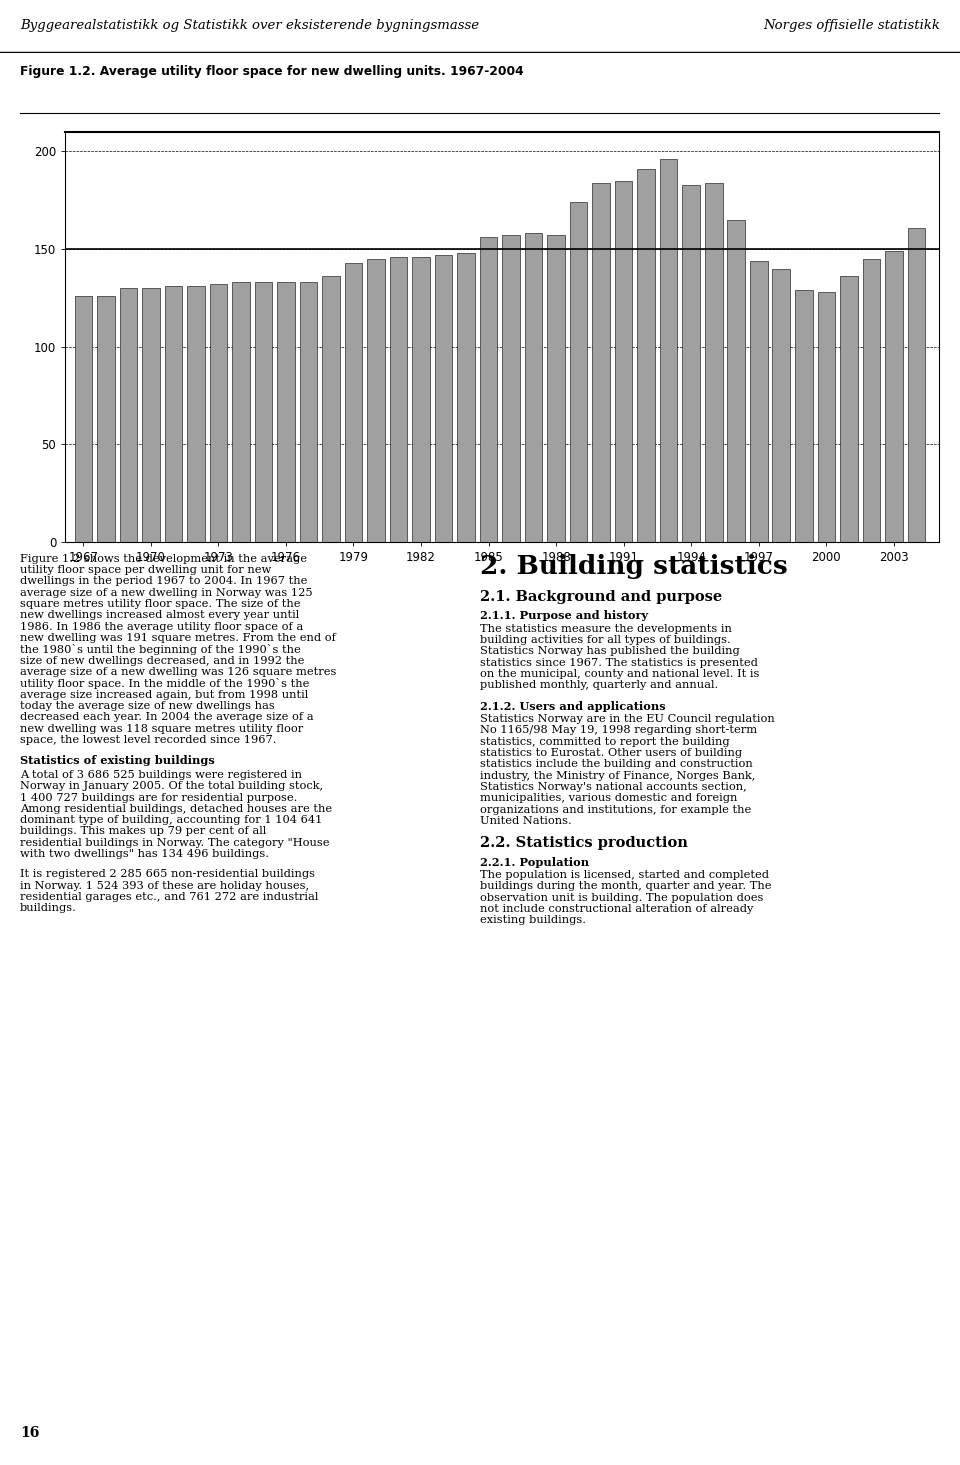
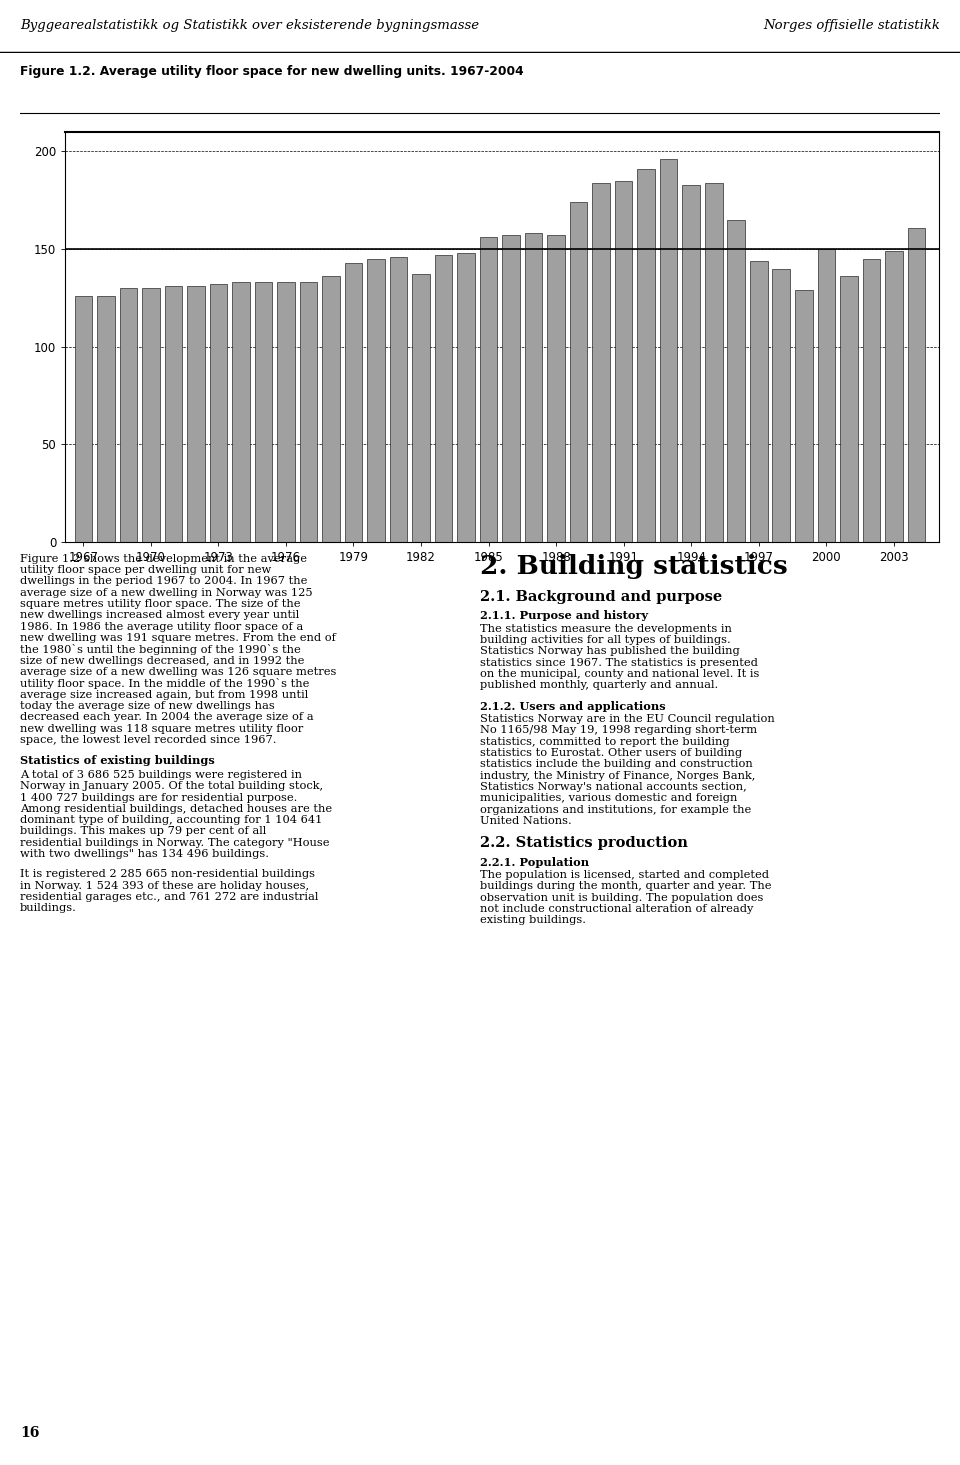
1982: 146 -> 137
2000: 128 -> 150
